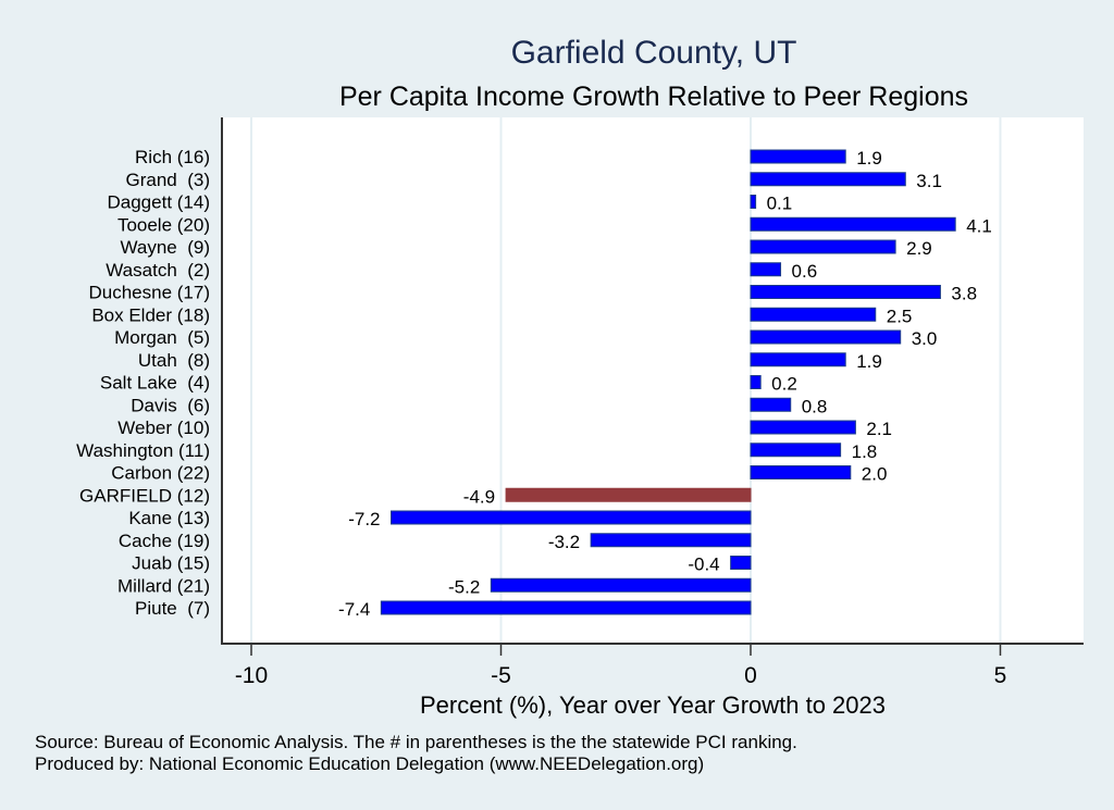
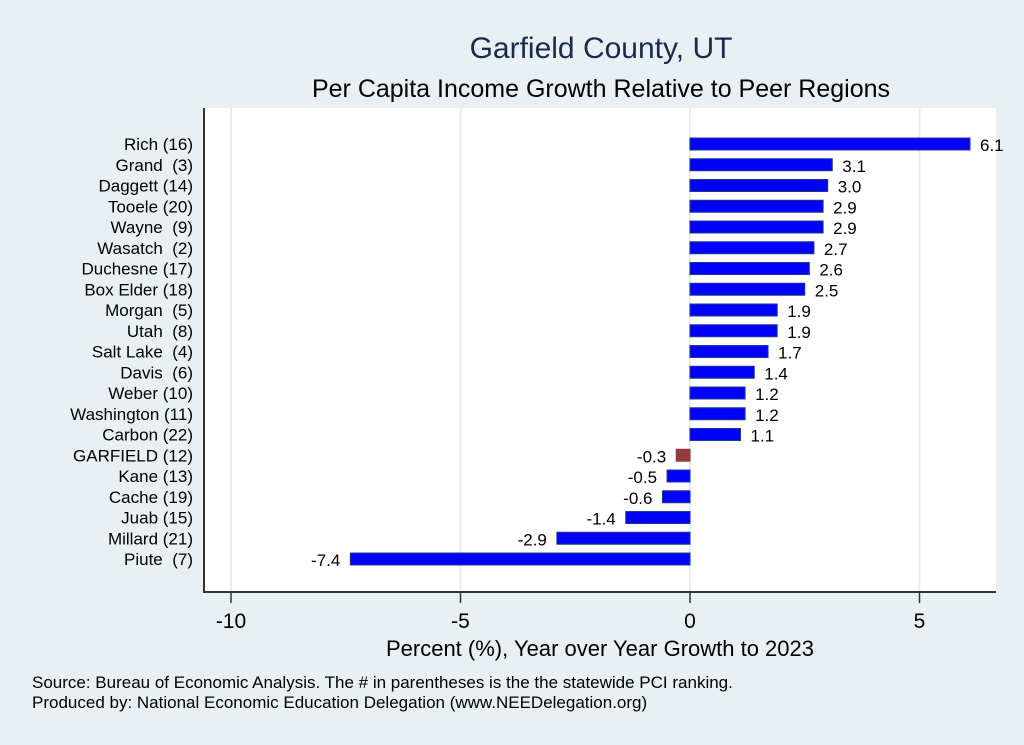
Rich (16): 1.9 -> 6.1
Daggett (14): 0.1 -> 3.0
Tooele (20): 4.1 -> 2.9
Wasatch (2): 0.6 -> 2.7
Duchesne (17): 3.8 -> 2.6
Morgan (5): 3.0 -> 1.9
Salt Lake (4): 0.2 -> 1.7
Davis (6): 0.8 -> 1.4
Weber (10): 2.1 -> 1.2
Washington (11): 1.8 -> 1.2
Carbon (22): 2.0 -> 1.1
GARFIELD (12): -4.9 -> -0.3
Kane (13): -7.2 -> -0.5
Cache (19): -3.2 -> -0.6
Juab (15): -0.4 -> -1.4
Millard (21): -5.2 -> -2.9
